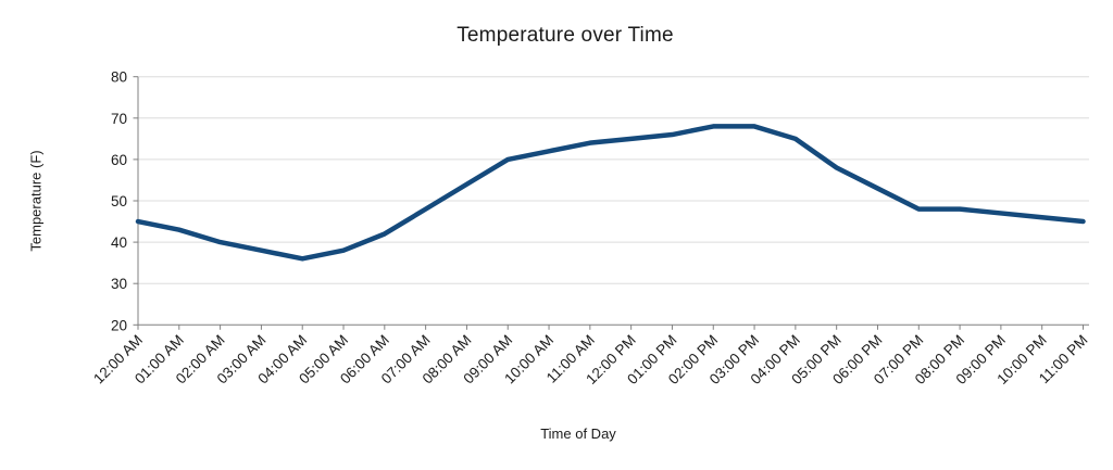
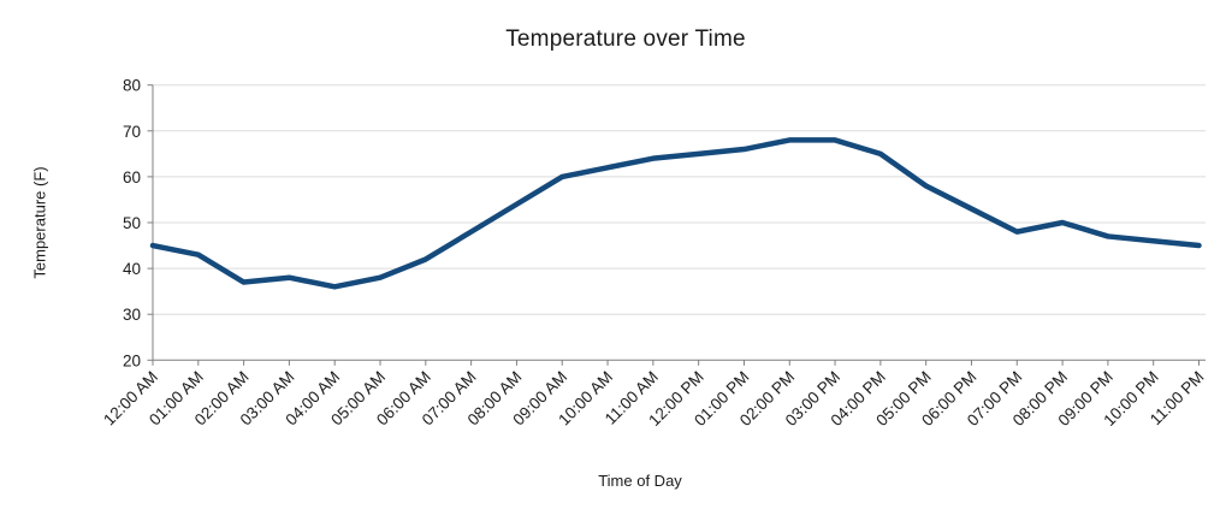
02:00 AM: 40 -> 37
08:00 PM: 48 -> 50
